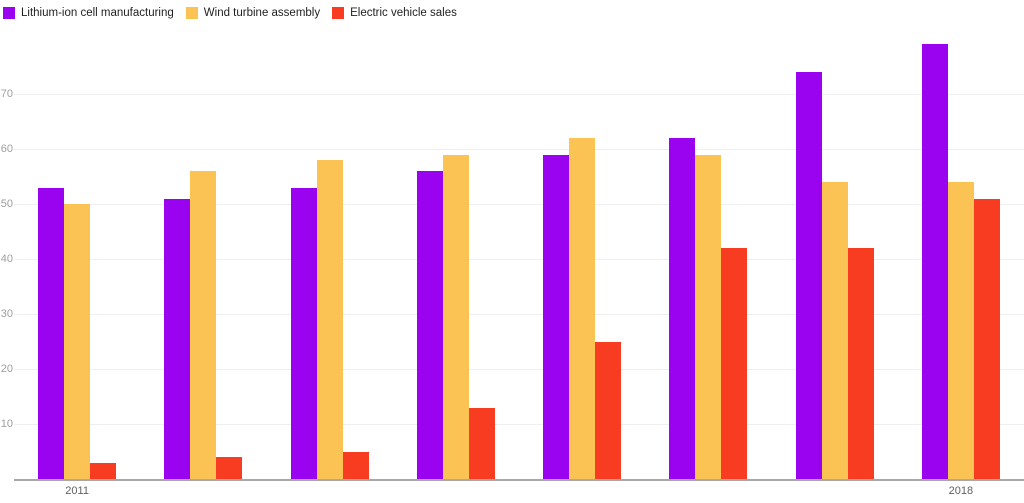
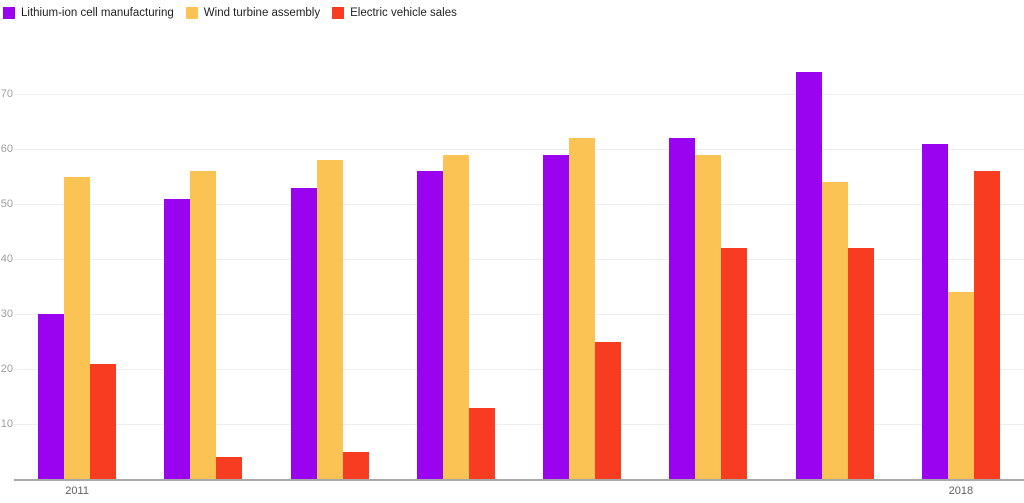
Lithium-ion cell manufacturing/2011: 53 -> 30
Wind turbine assembly/2011: 50 -> 55
Electric vehicle sales/2011: 3 -> 21
Lithium-ion cell manufacturing/2018: 79 -> 61
Wind turbine assembly/2018: 54 -> 34
Electric vehicle sales/2018: 51 -> 56
